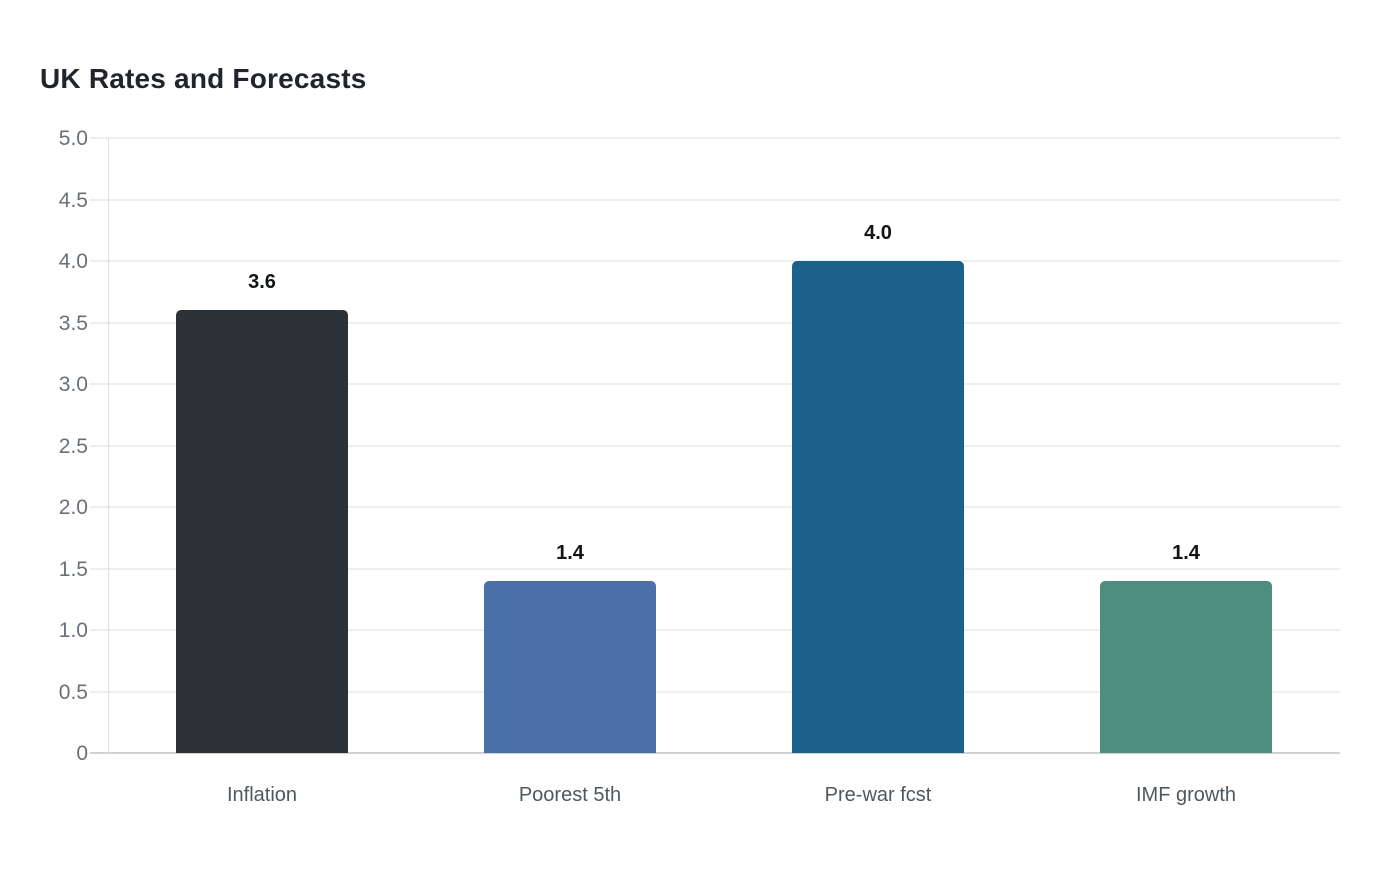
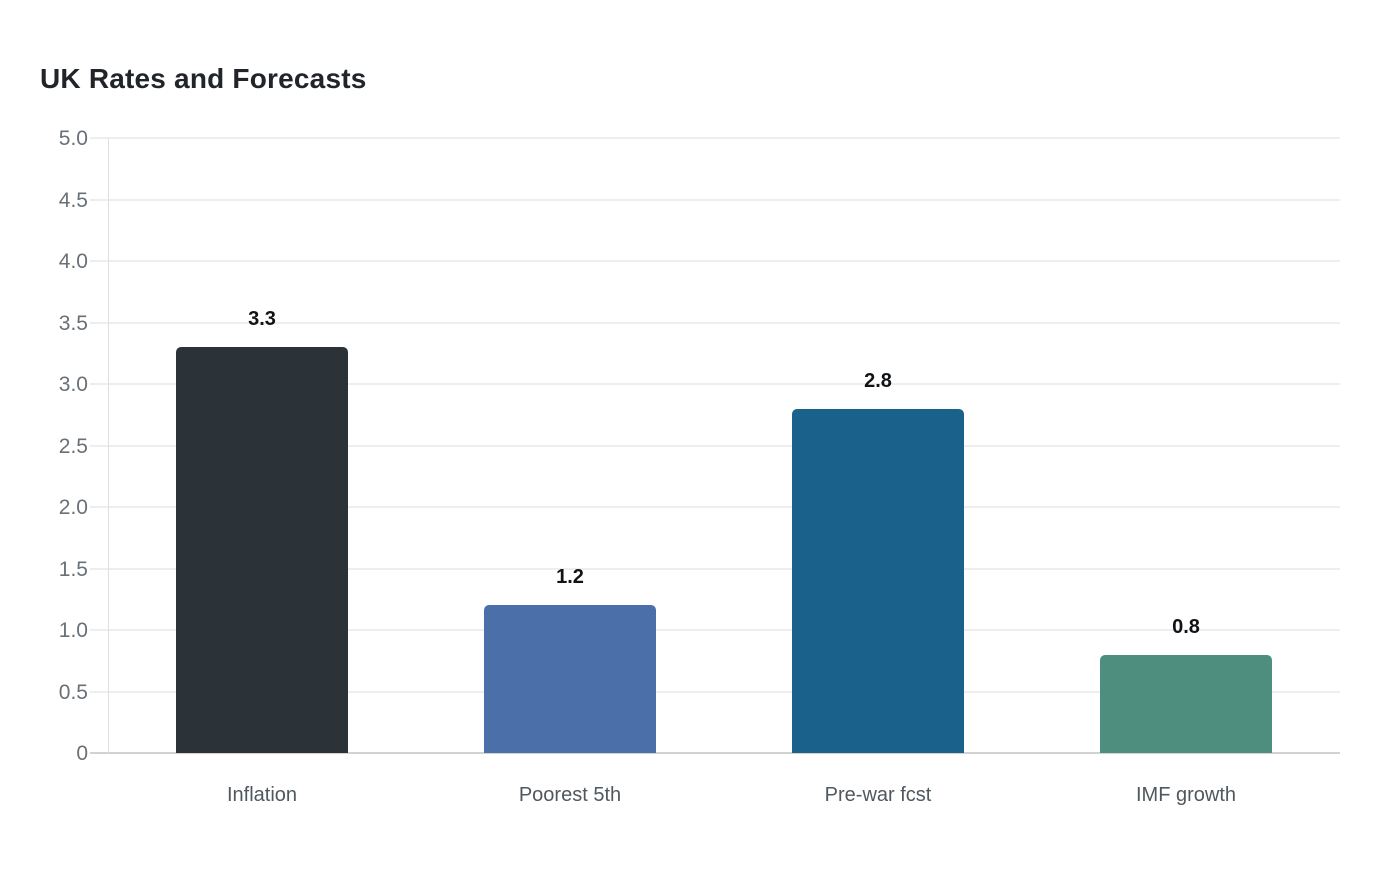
Inflation: 3.6 -> 3.3
Poorest 5th: 1.4 -> 1.2
Pre-war fcst: 4.0 -> 2.8
IMF growth: 1.4 -> 0.8
